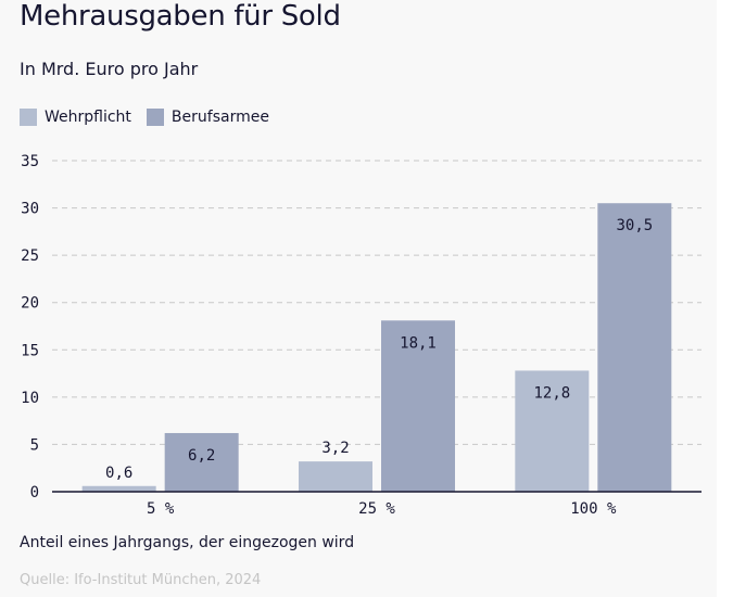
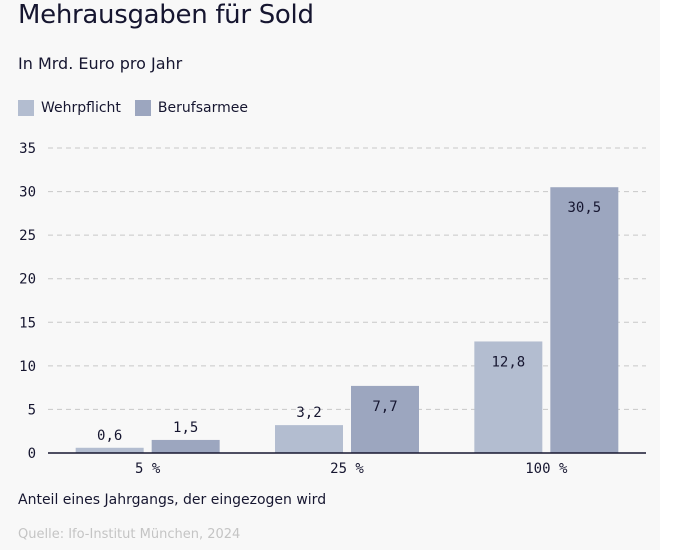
Berufsarmee/5 %: 6,2 -> 1,5
Berufsarmee/25 %: 18,1 -> 7,7
